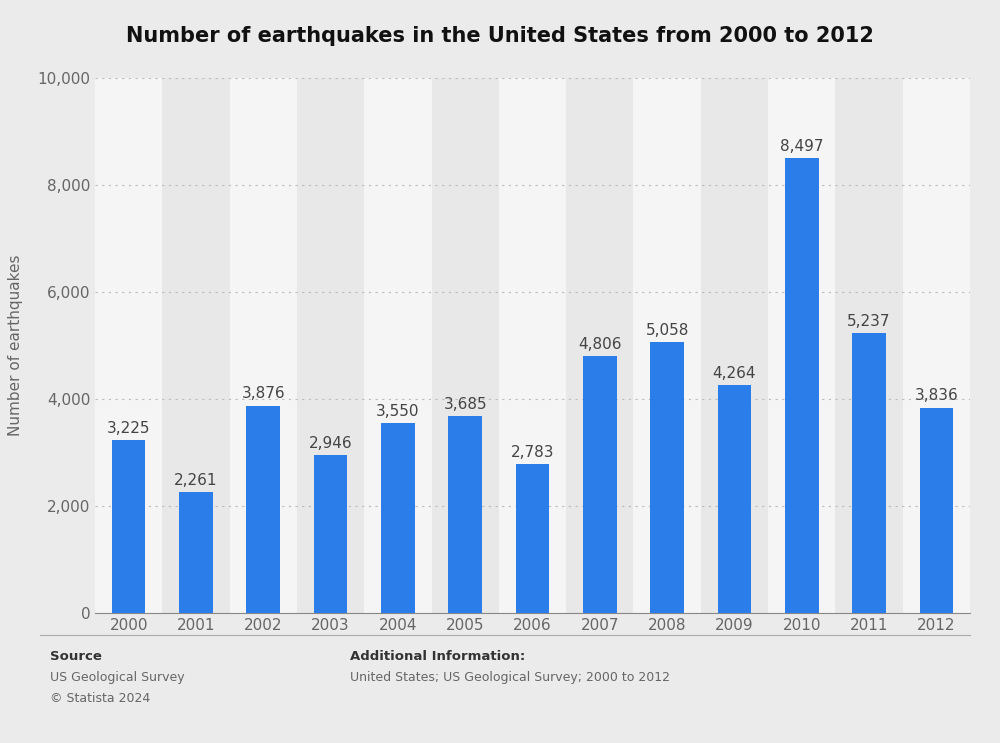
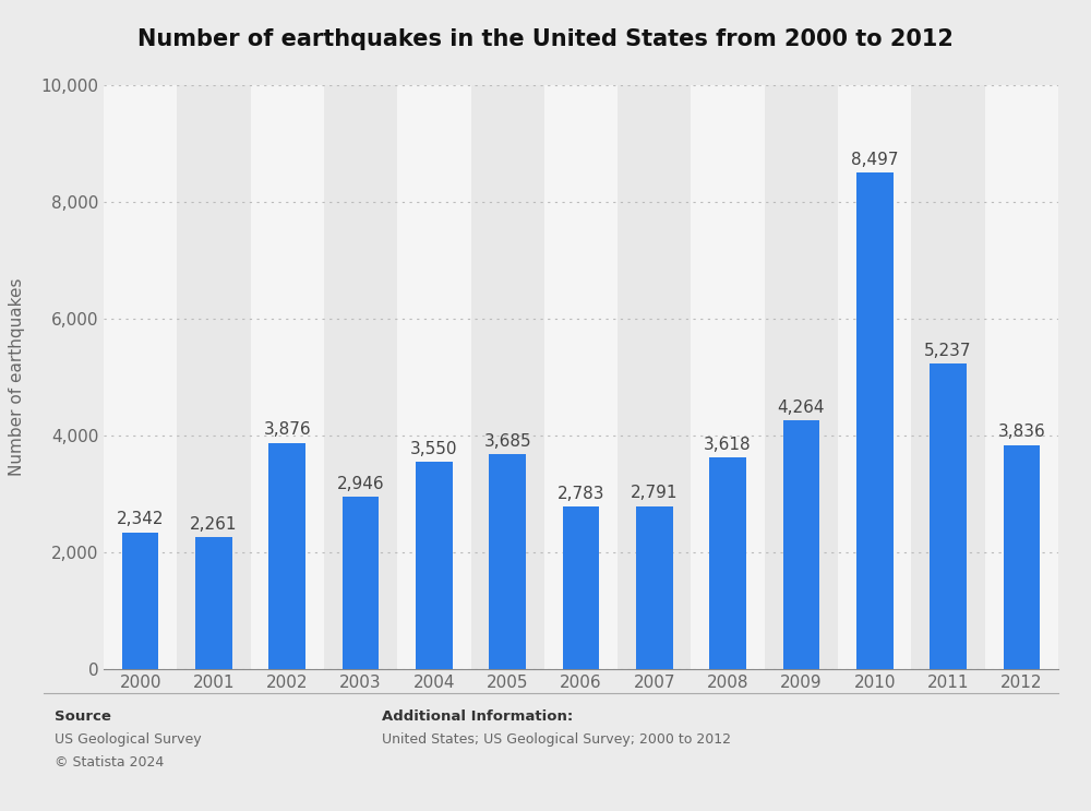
2000: 3,225 -> 2,342
2007: 4,806 -> 2,791
2008: 5,058 -> 3,618
